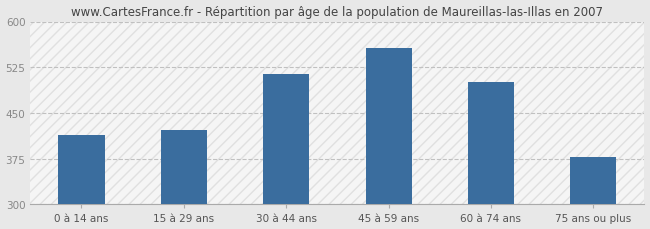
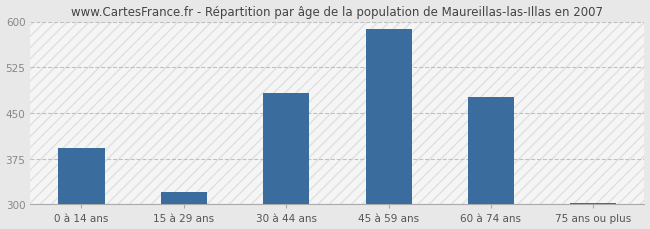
0 à 14 ans: 414 -> 393
15 à 29 ans: 422 -> 320
30 à 44 ans: 514 -> 482
45 à 59 ans: 556 -> 588
60 à 74 ans: 500 -> 476
75 ans ou plus: 378 -> 303
